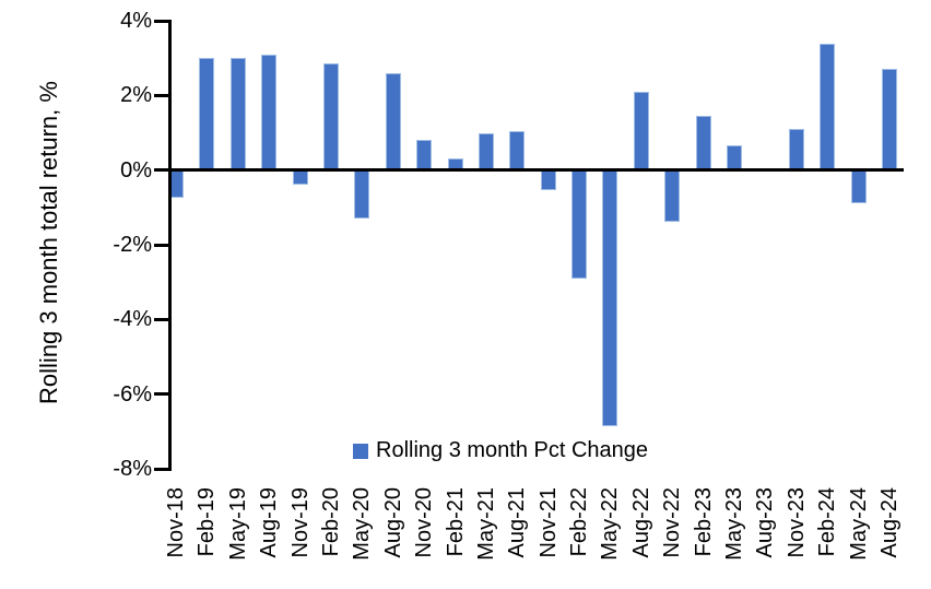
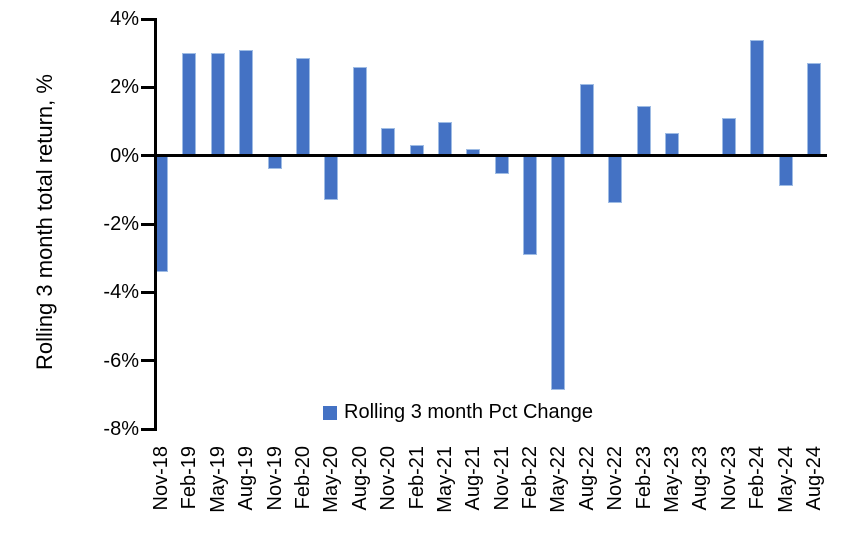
Nov-18: -0.8% -> -3.4%
Aug-21: 1.1% -> 0.2%
